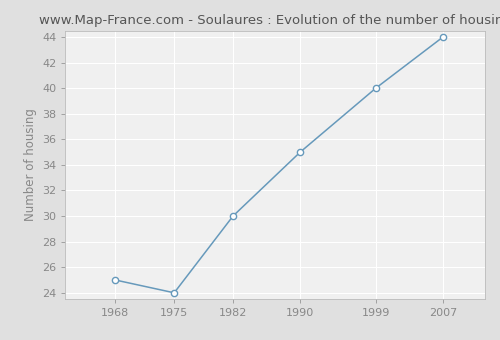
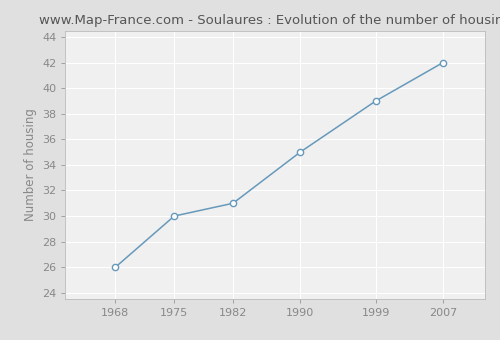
1968: 25 -> 26
1975: 24 -> 30
1982: 30 -> 31
1999: 40 -> 39
2007: 44 -> 42
